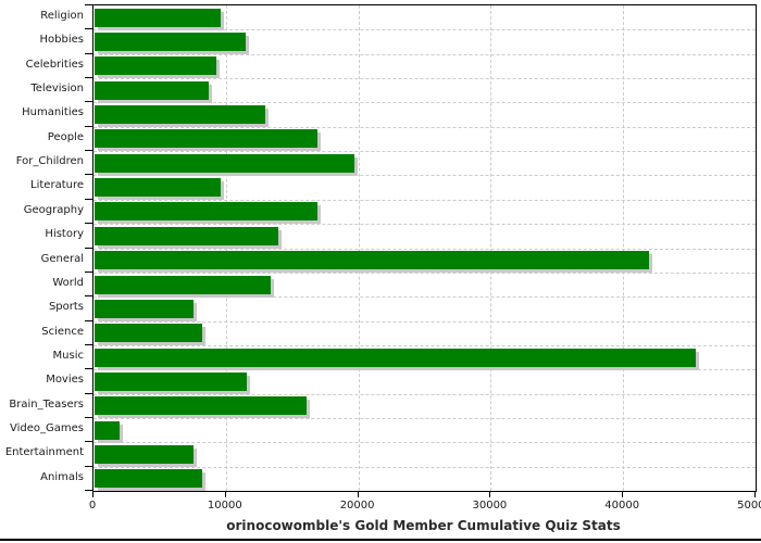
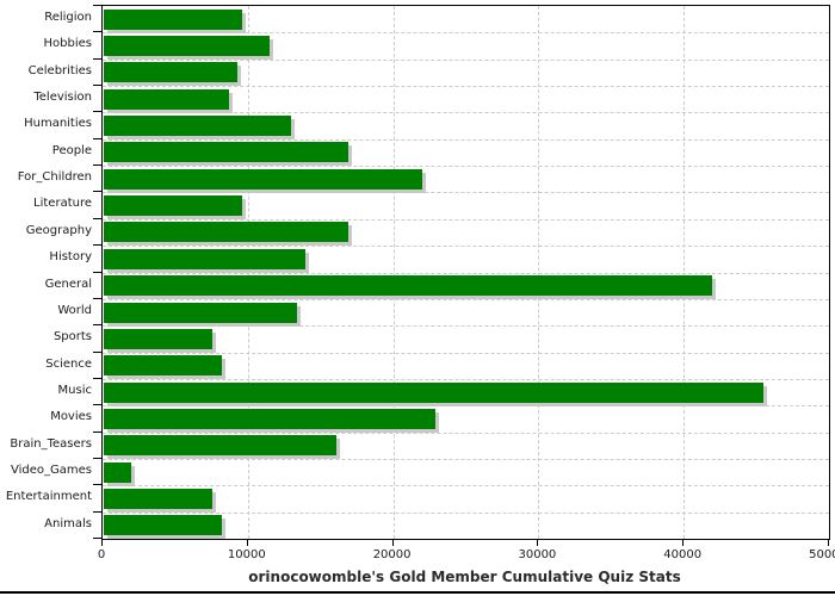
For_Children: 19600 -> 21900
Movies: 11500 -> 22800
